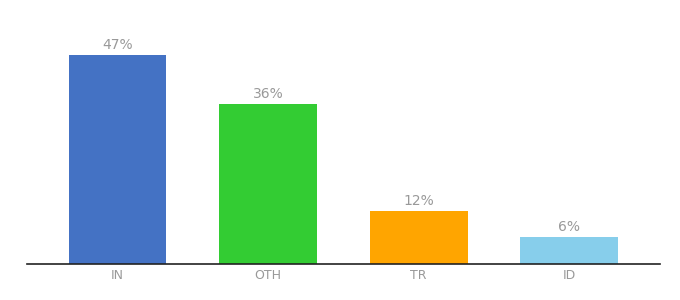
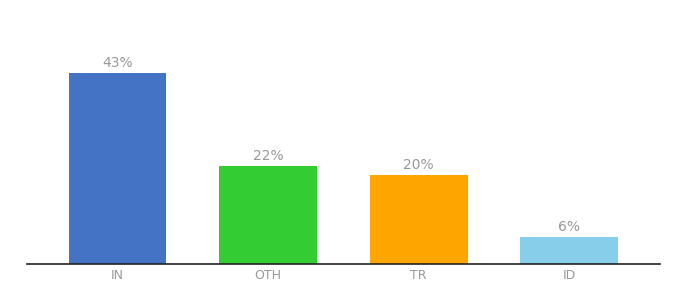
IN: 47% -> 43%
OTH: 36% -> 22%
TR: 12% -> 20%
